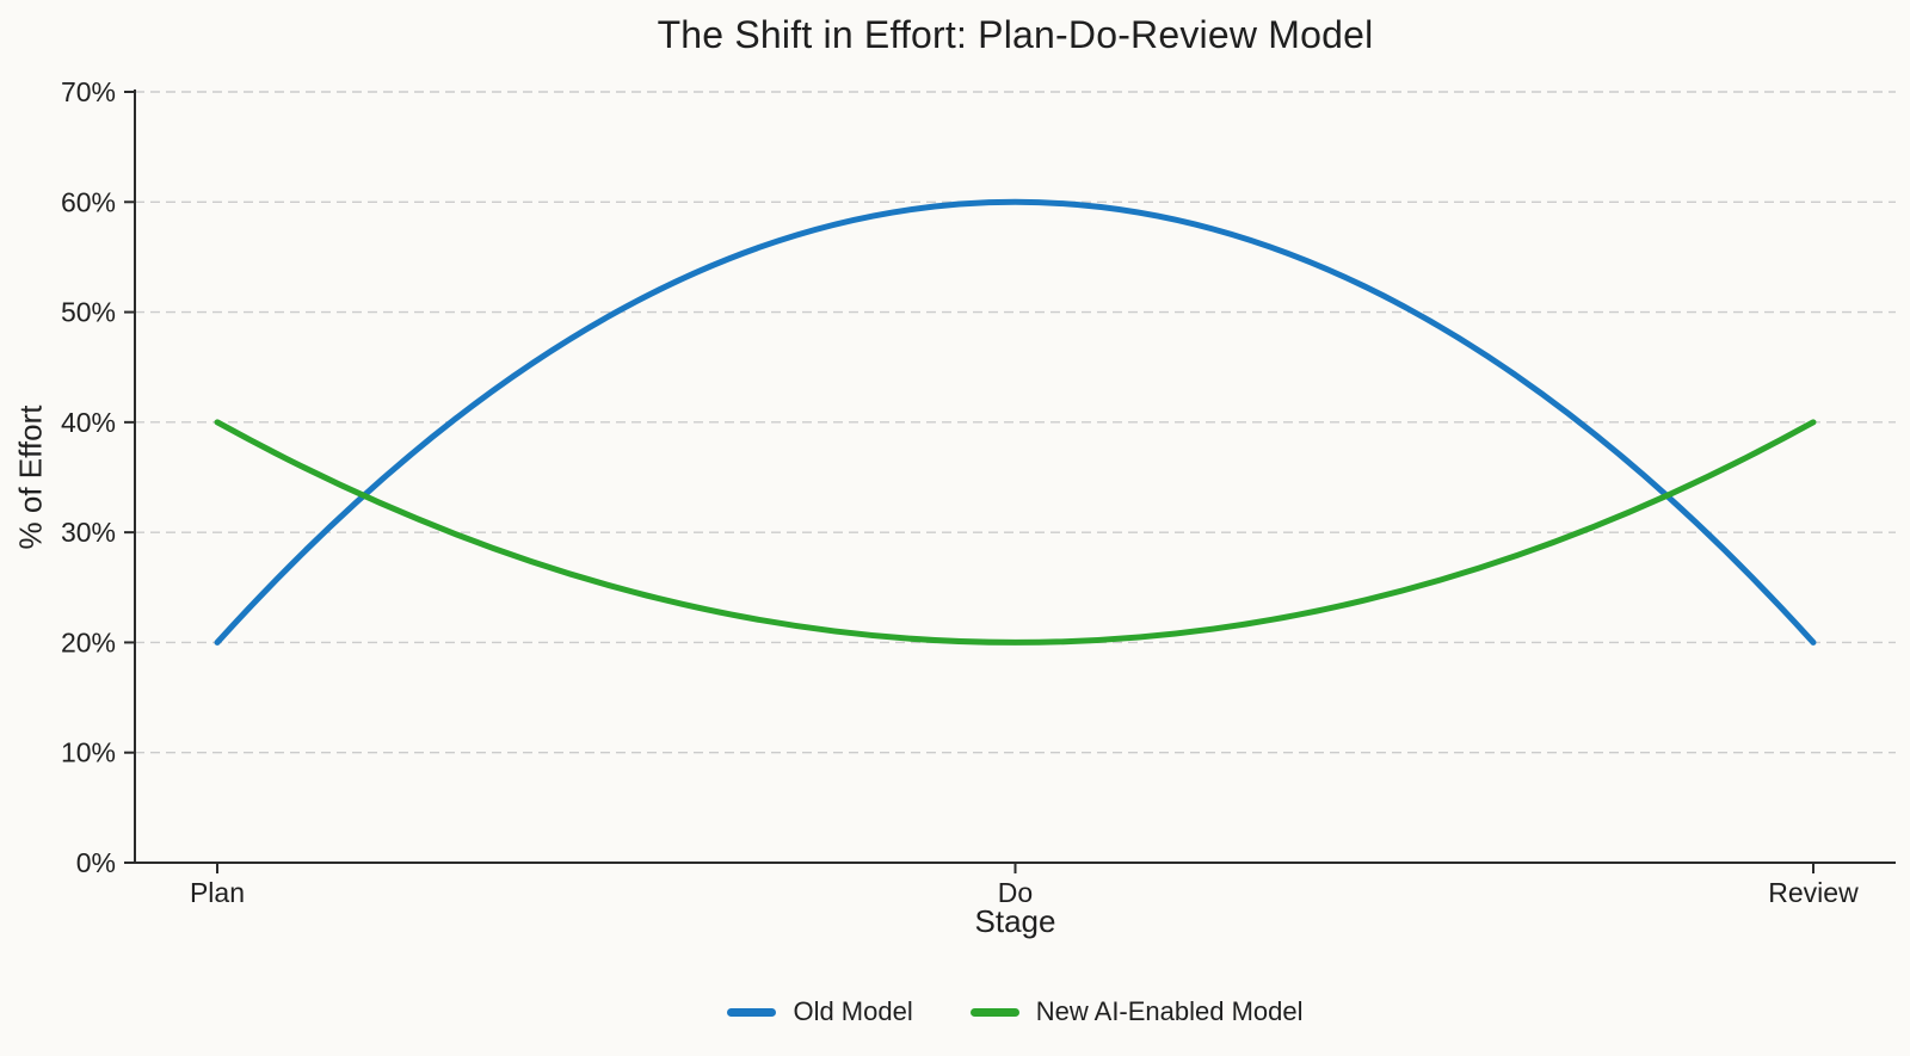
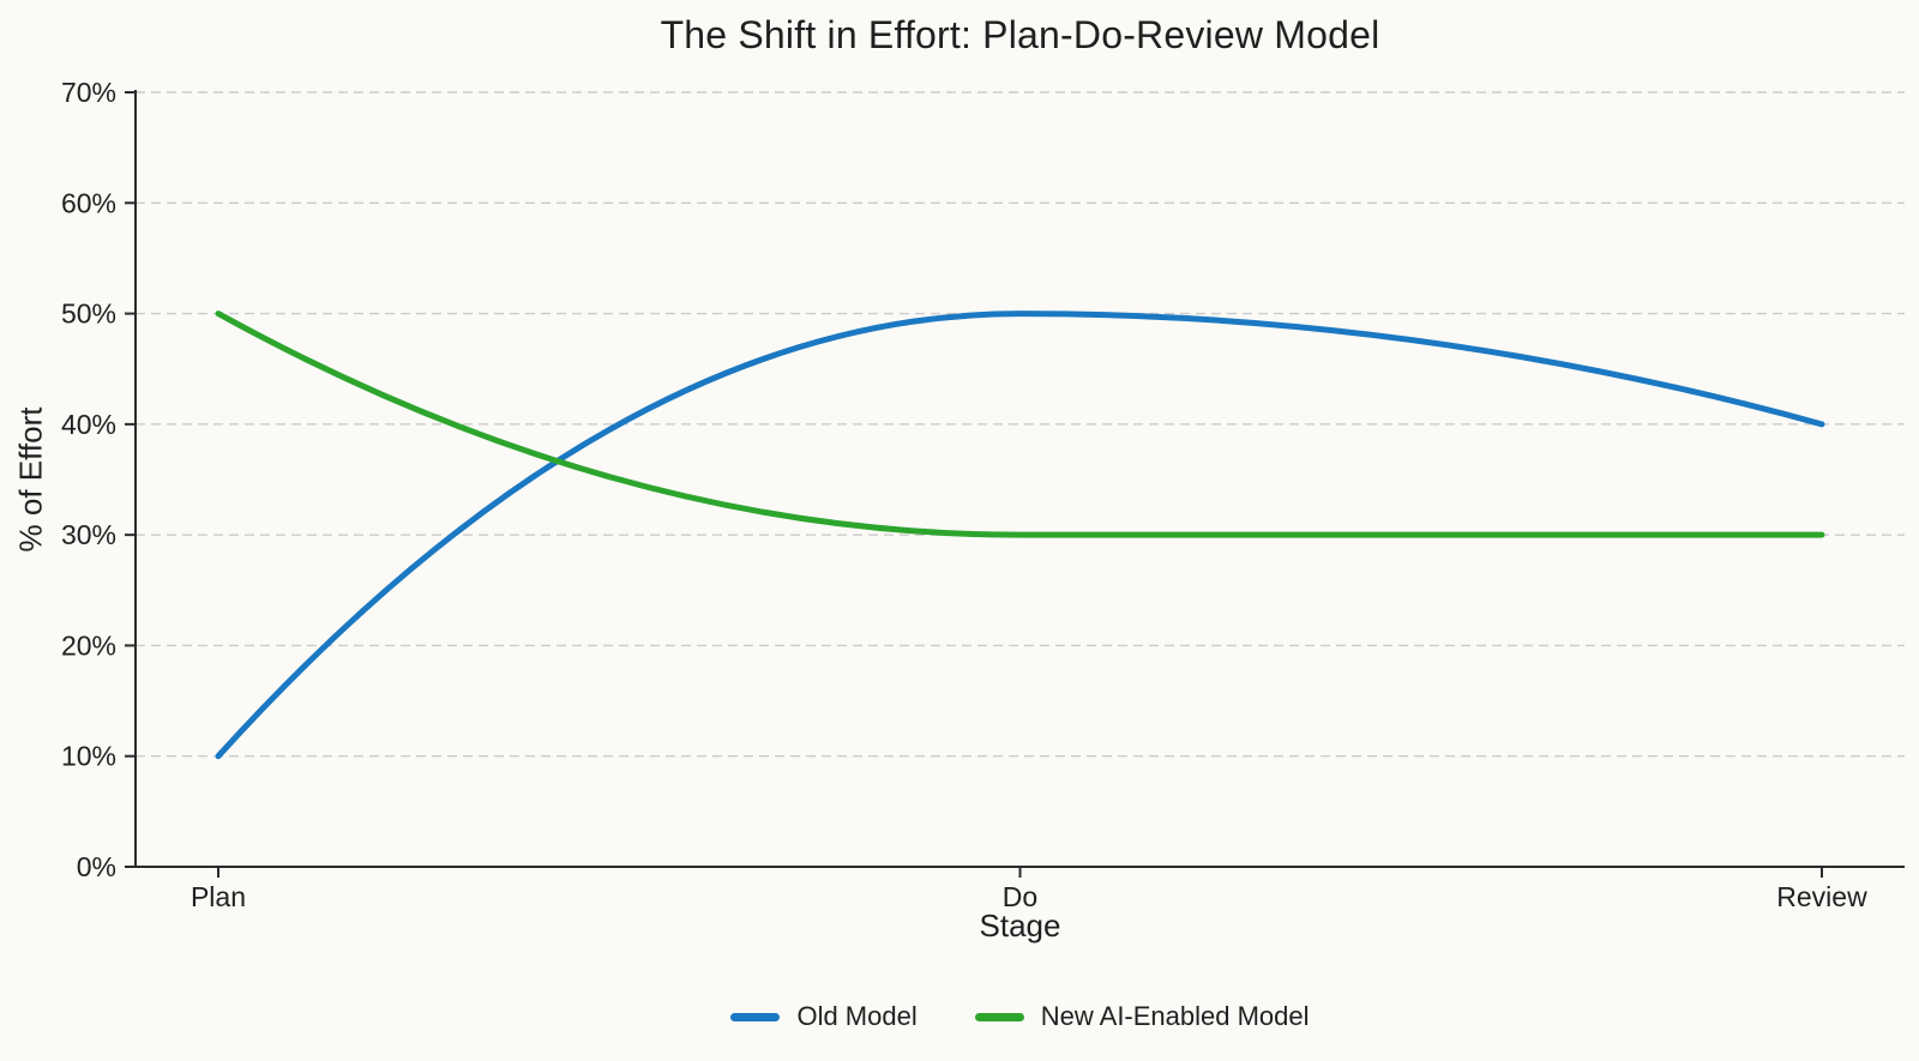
Old Model/Plan: 20% -> 10%
New AI-Enabled Model/Plan: 40% -> 50%
Old Model/Do: 60% -> 50%
New AI-Enabled Model/Do: 20% -> 30%
Old Model/Review: 20% -> 40%
New AI-Enabled Model/Review: 40% -> 30%
